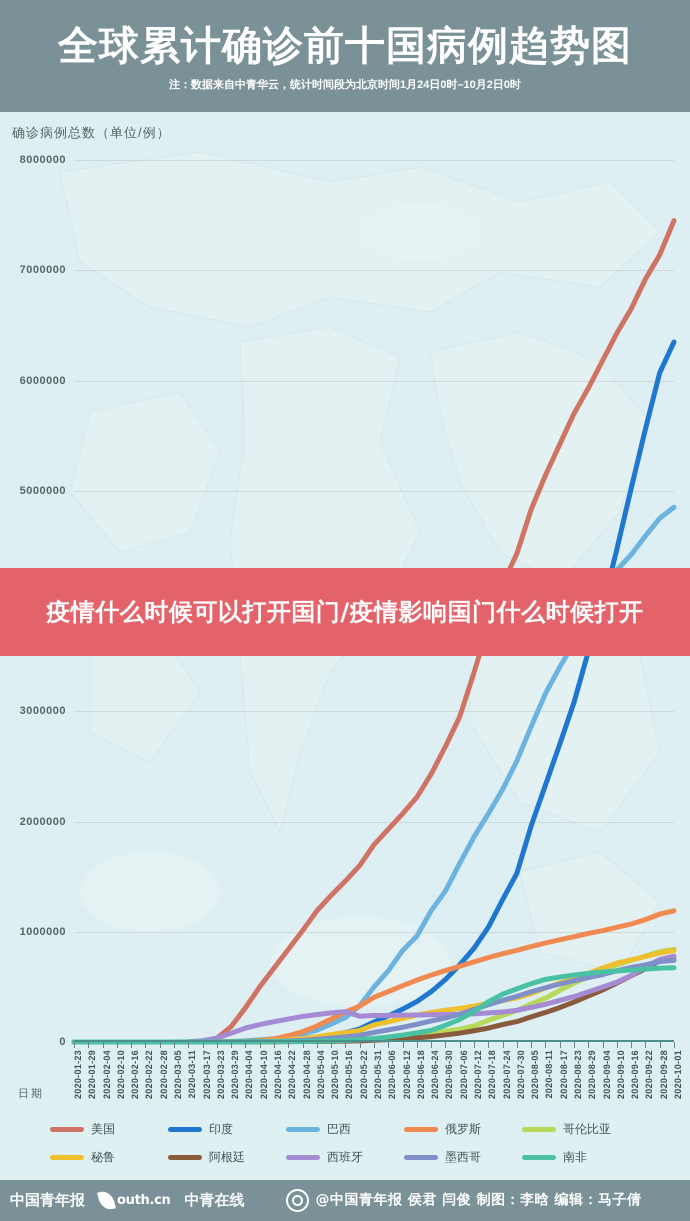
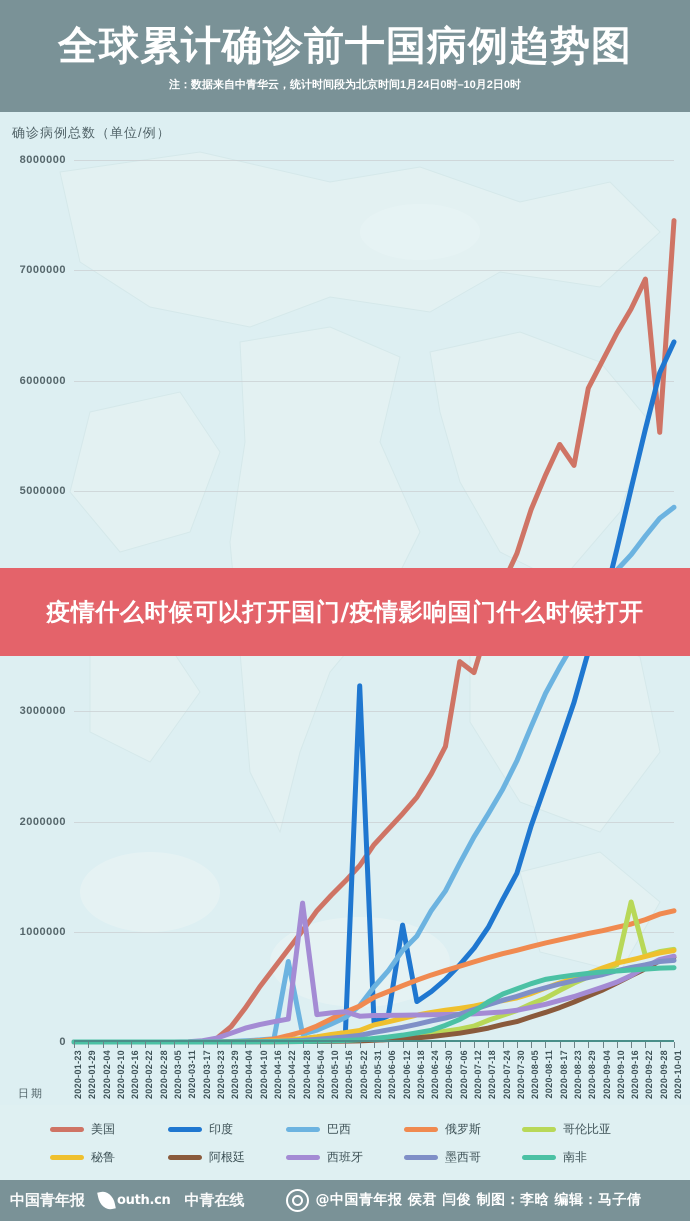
巴西/2020-04-22: 50000 -> 730000
西班牙/2020-04-28: 230000 -> 1260000
印度/2020-05-22: 120000 -> 3230000
印度/2020-06-12: 300000 -> 1060000
美国/2020-07-06: 2950000 -> 3450000
美国/2020-08-23: 5700000 -> 5230000
哥伦比亚/2020-09-16: 740000 -> 1270000
美国/2020-09-28: 7140000 -> 5530000
